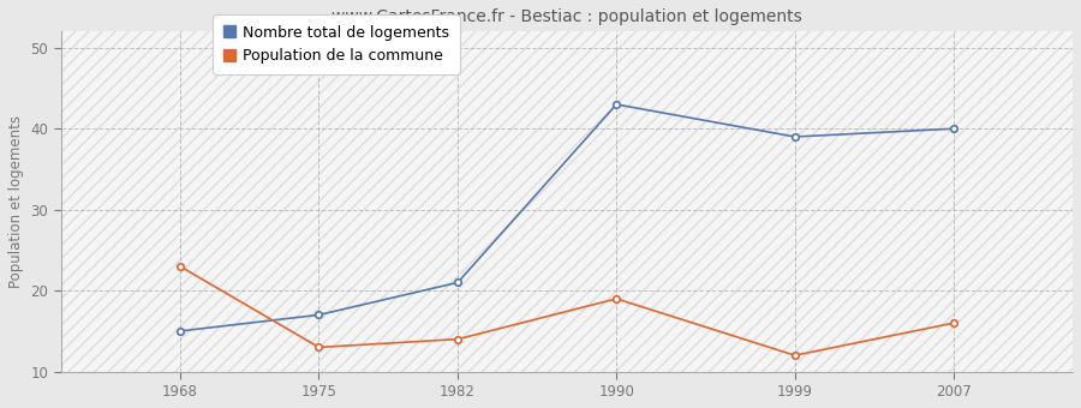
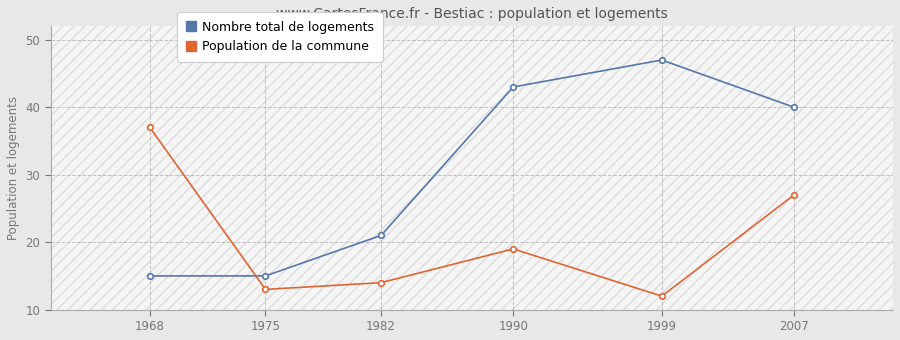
Population de la commune/1968: 23 -> 37
Nombre total de logements/1975: 17 -> 15
Nombre total de logements/1999: 39 -> 47
Population de la commune/2007: 16 -> 27
